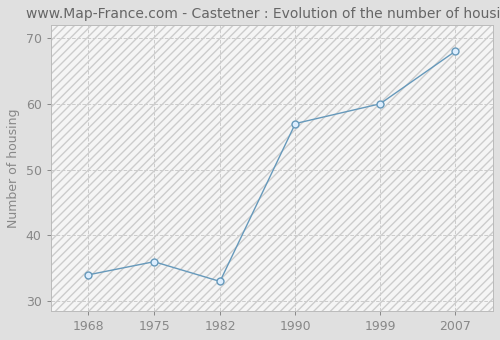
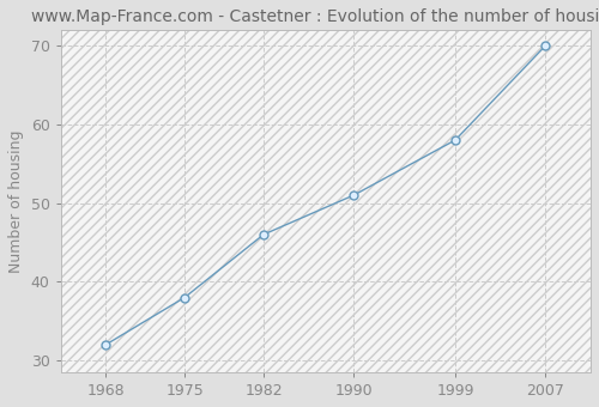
1968: 34 -> 32
1975: 36 -> 38
1982: 33 -> 46
1990: 57 -> 51
1999: 60 -> 58
2007: 68 -> 70
